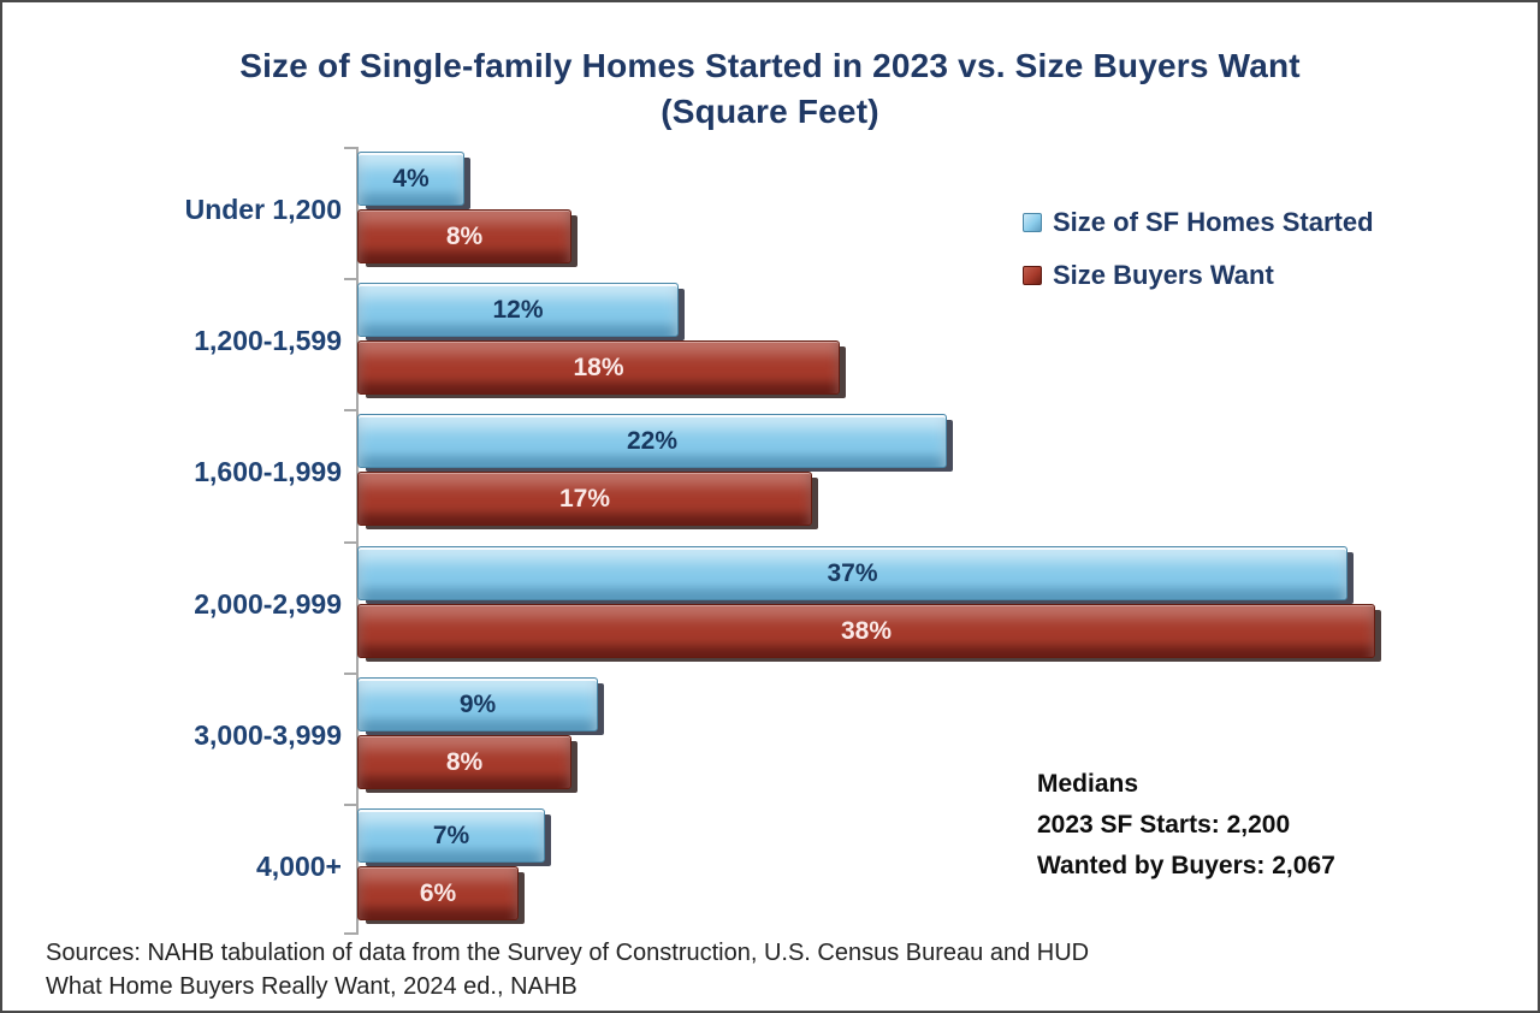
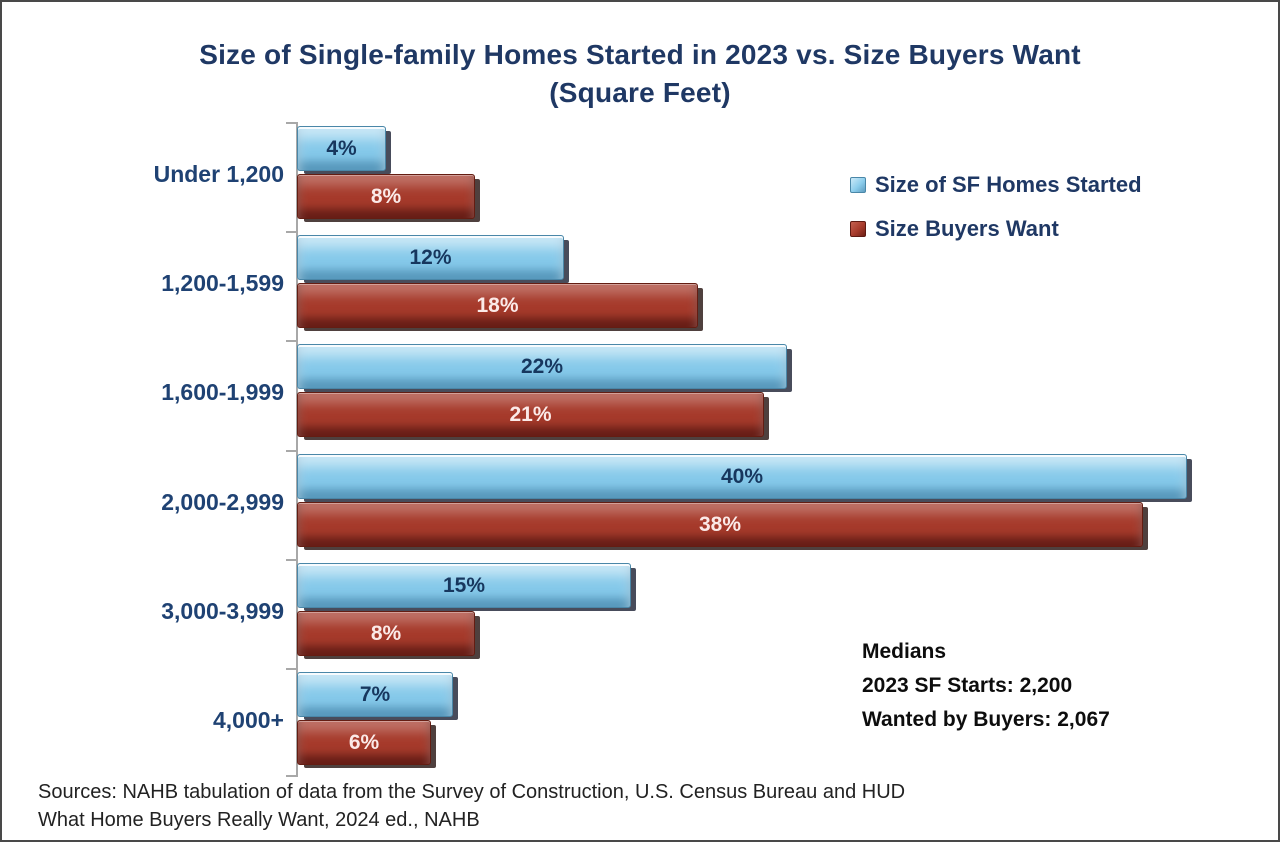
Size Buyers Want/1,600-1,999: 17% -> 21%
Size of SF Homes Started/2,000-2,999: 37% -> 40%
Size of SF Homes Started/3,000-3,999: 9% -> 15%
